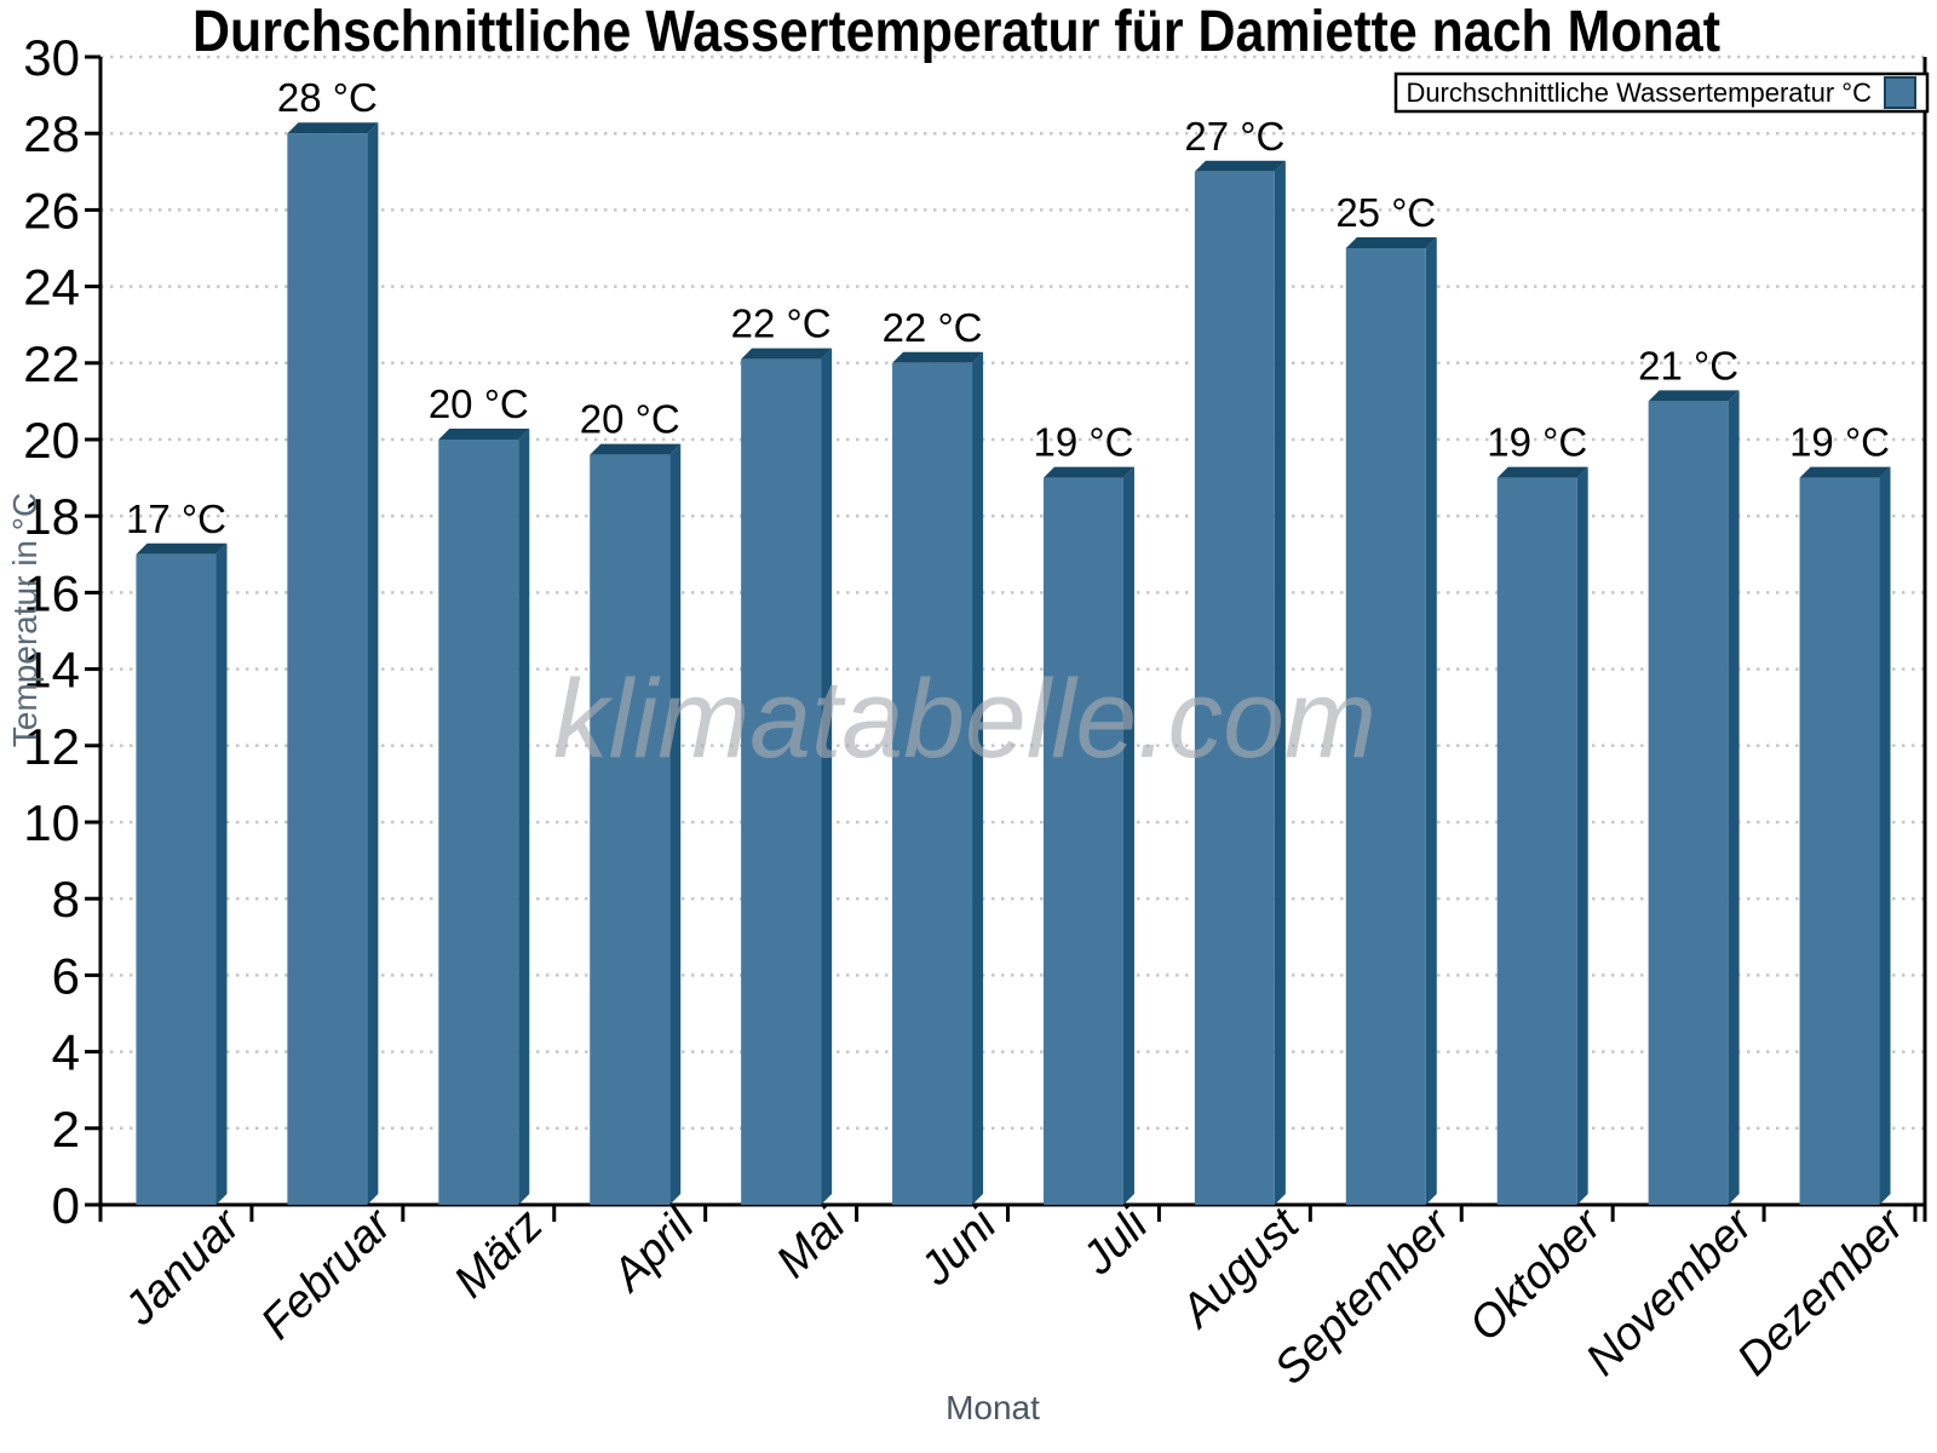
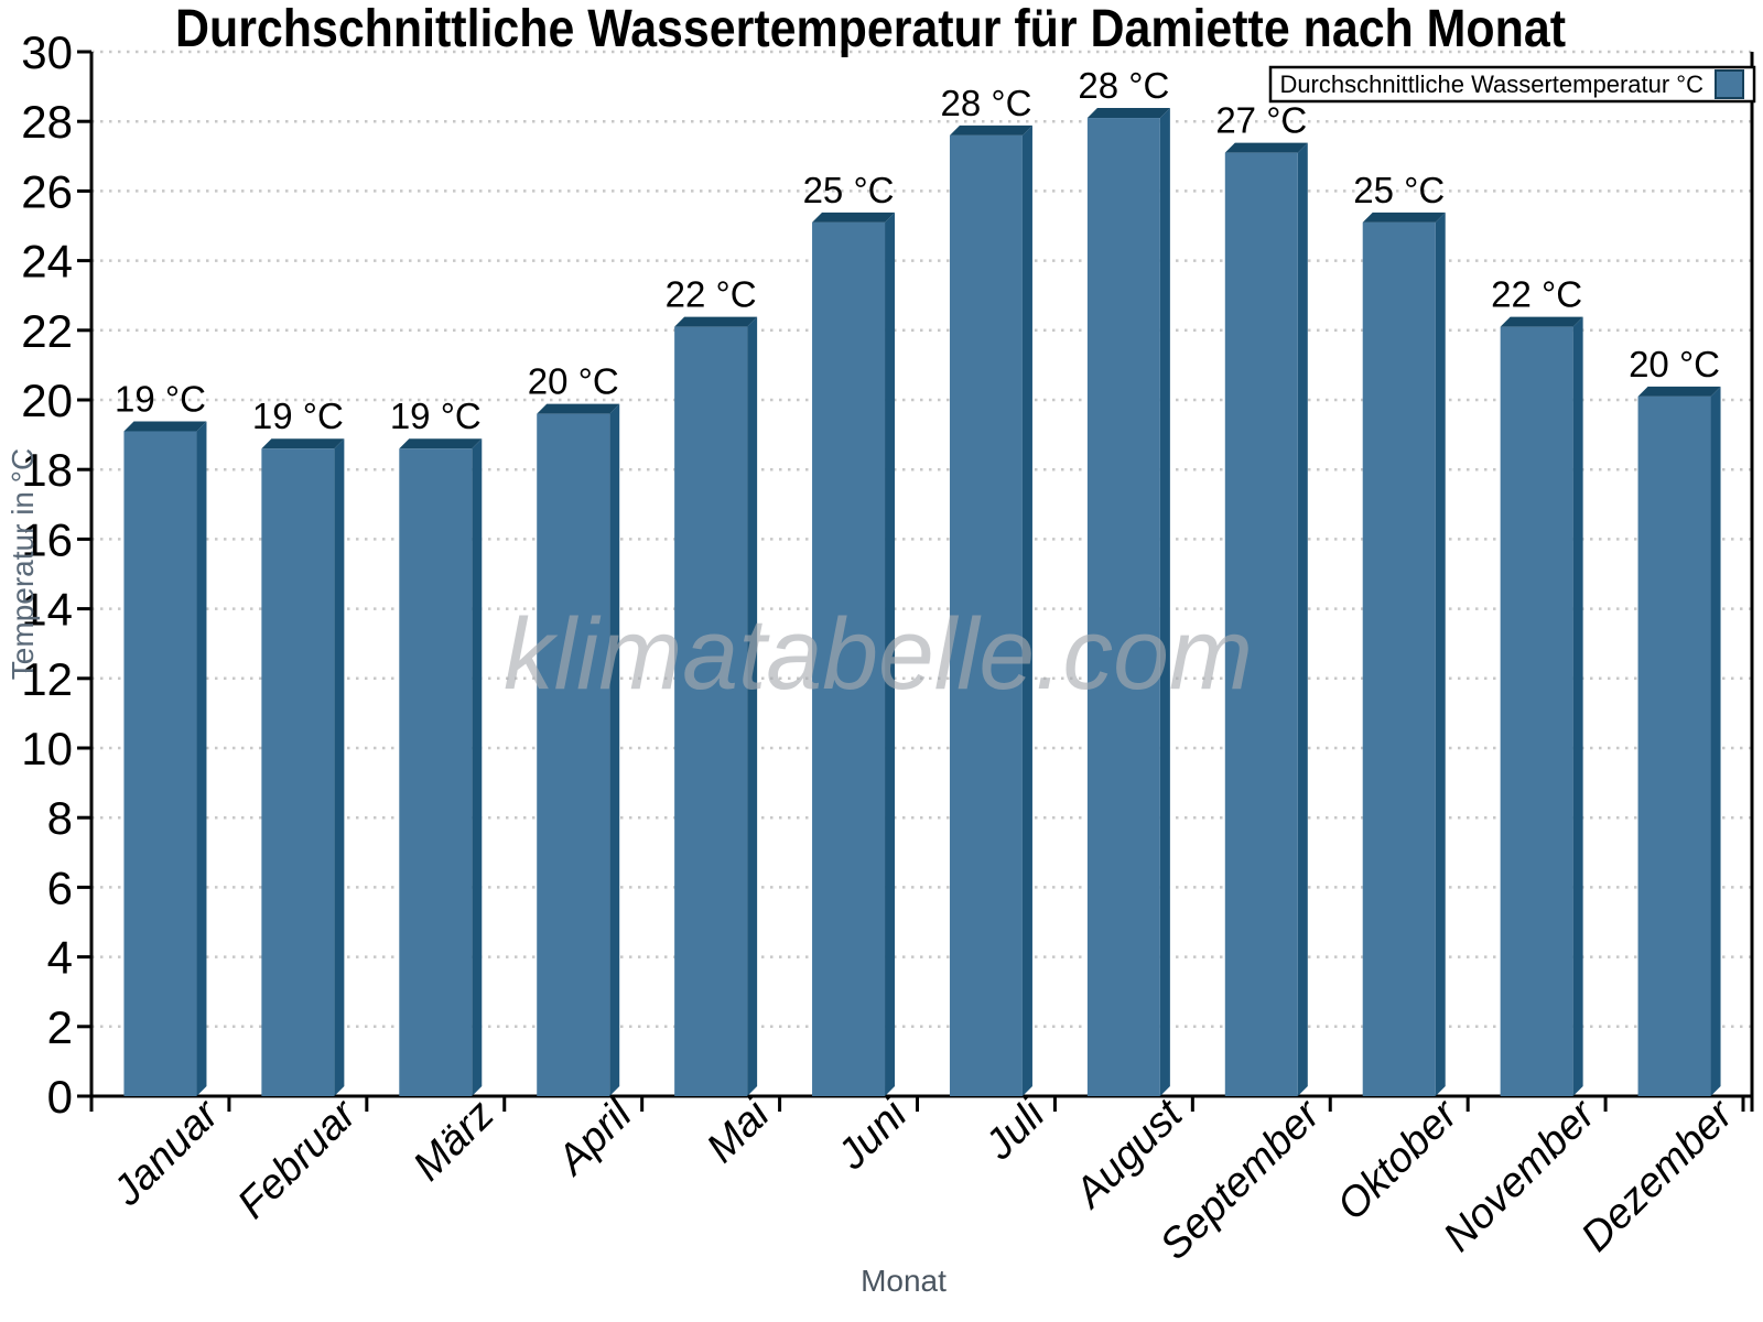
Januar: 17 -> 19
Februar: 28 -> 19
März: 20 -> 19
Juni: 22 -> 25
Juli: 19 -> 28
August: 27 -> 28
September: 25 -> 27
Oktober: 19 -> 25
November: 21 -> 22
Dezember: 19 -> 20
